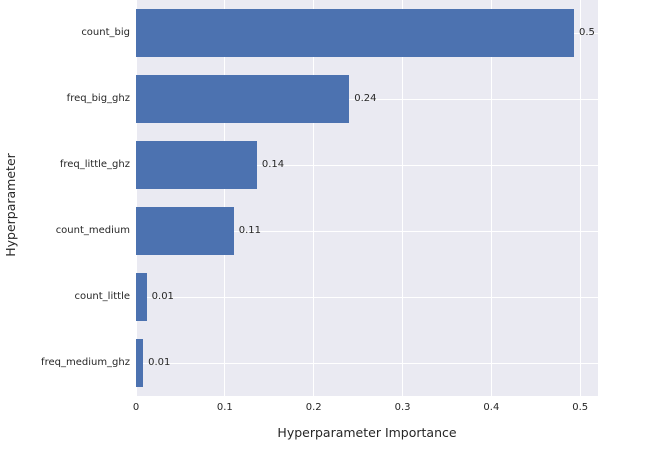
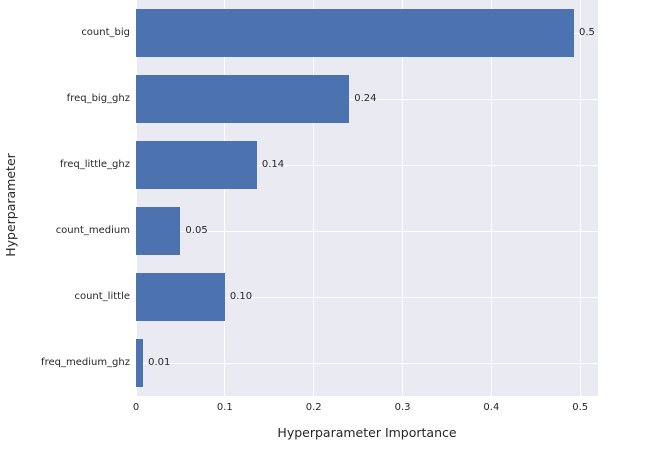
count_medium: 0.11 -> 0.05
count_little: 0.01 -> 0.10
